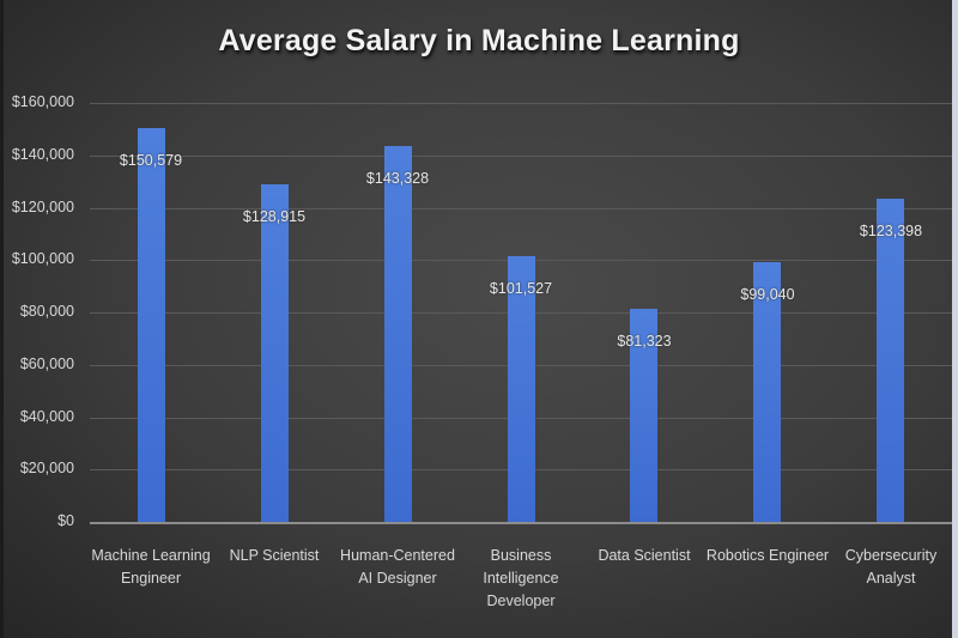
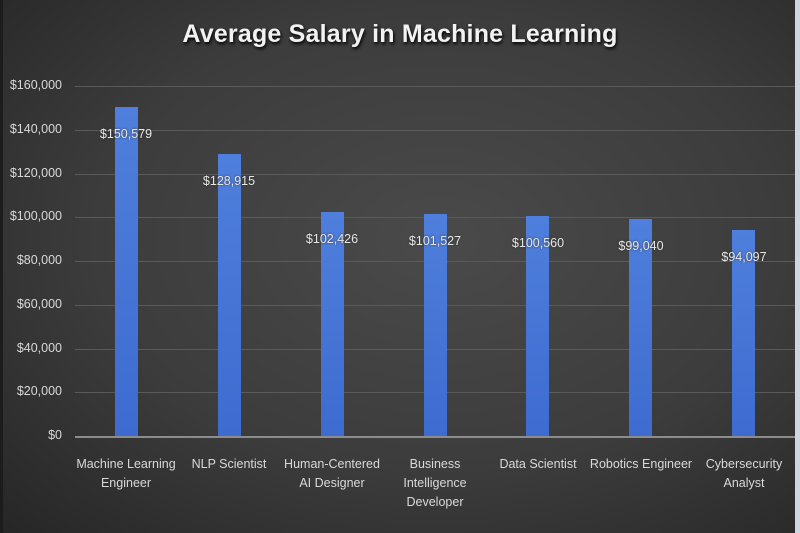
Human-Centered AI Designer: $143,328 -> $102,426
Data Scientist: $81,323 -> $100,560
Cybersecurity Analyst: $123,398 -> $94,097
